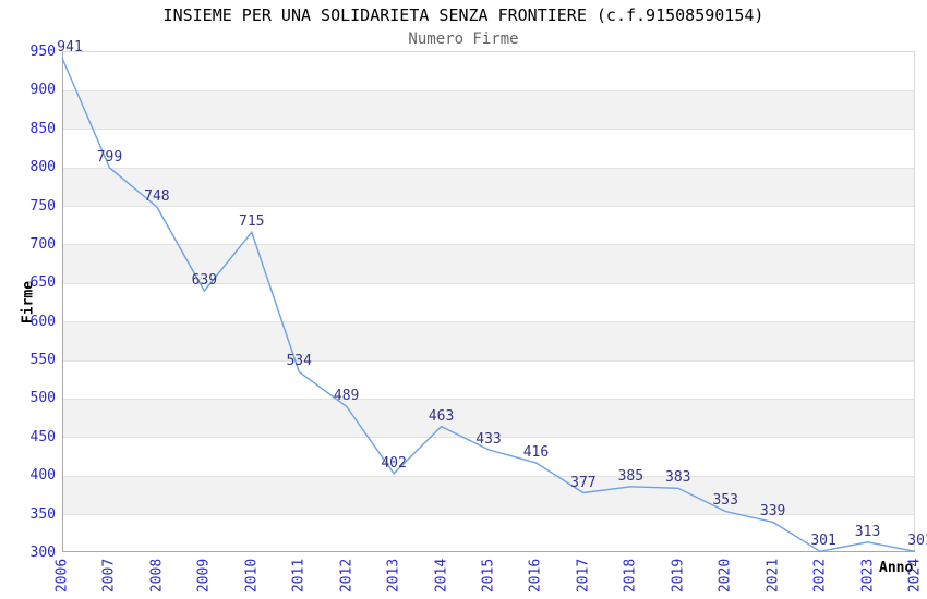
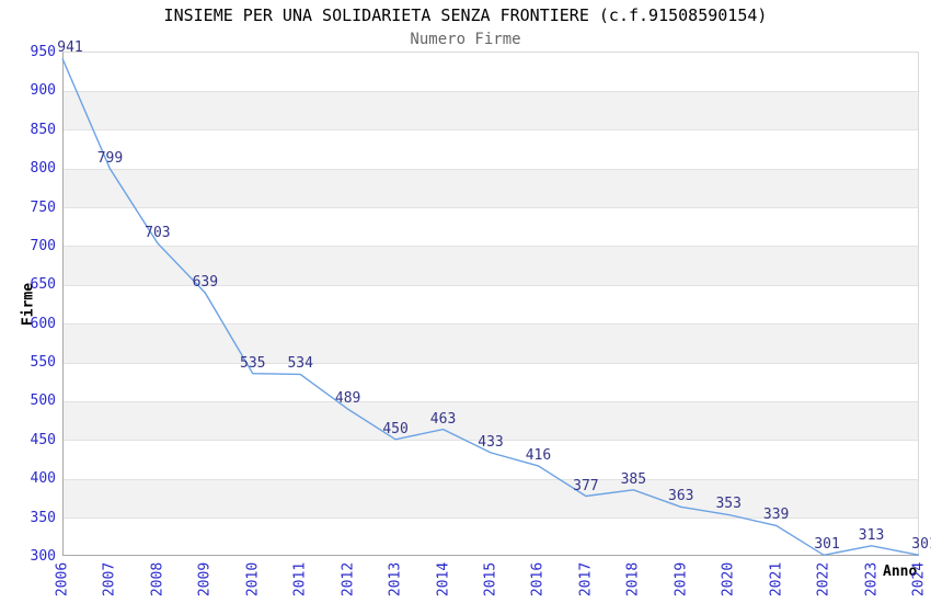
2008: 748 -> 703
2010: 715 -> 535
2013: 402 -> 450
2019: 383 -> 363
